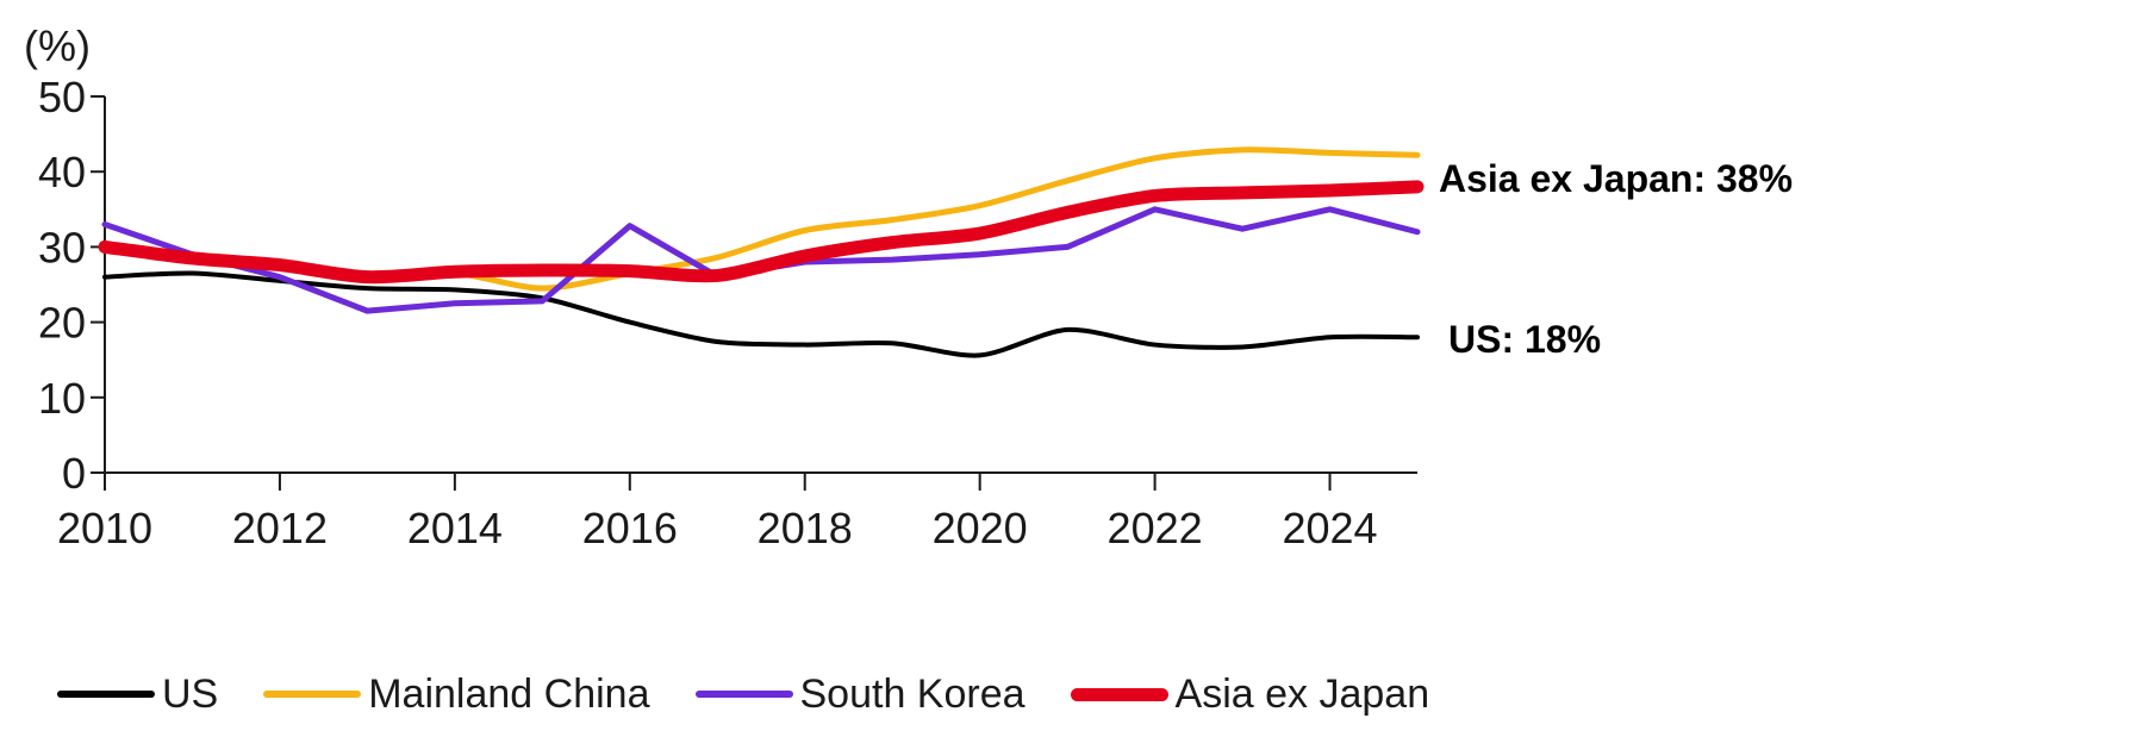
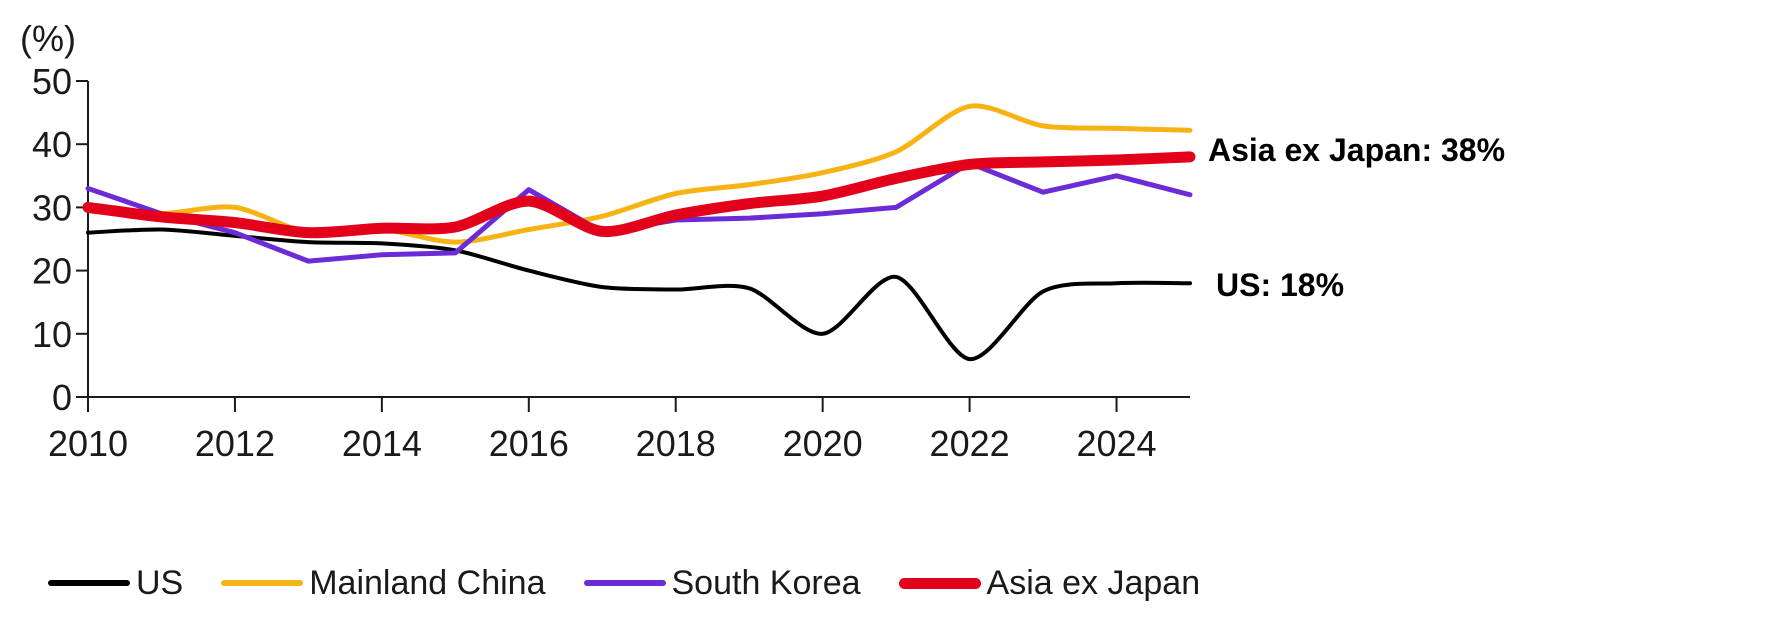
Mainland China/2012: 28 -> 30
Asia ex Japan/2016: 27 -> 31
US/2020: 16 -> 10
US/2022: 17 -> 6
Mainland China/2022: 42 -> 46
South Korea/2022: 35 -> 37
